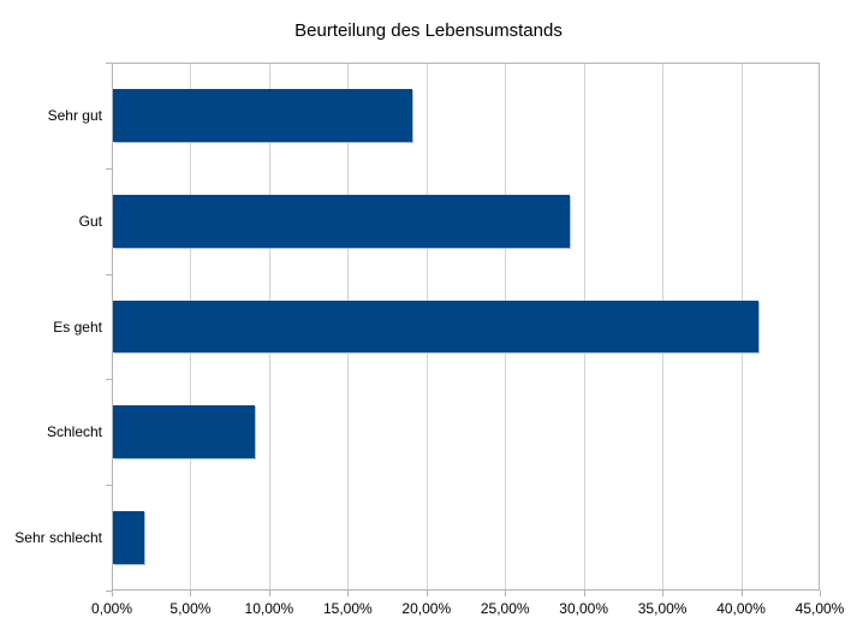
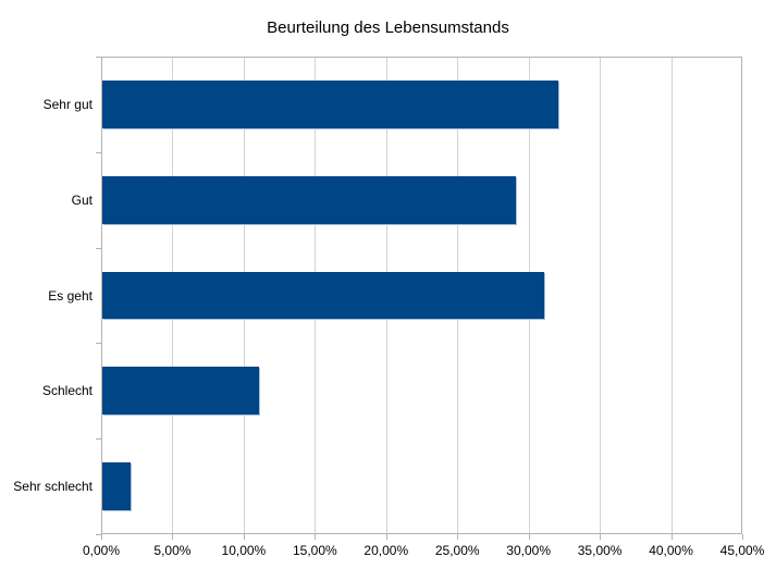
Sehr gut: 19% -> 32%
Es geht: 41% -> 31%
Schlecht: 9% -> 11%
